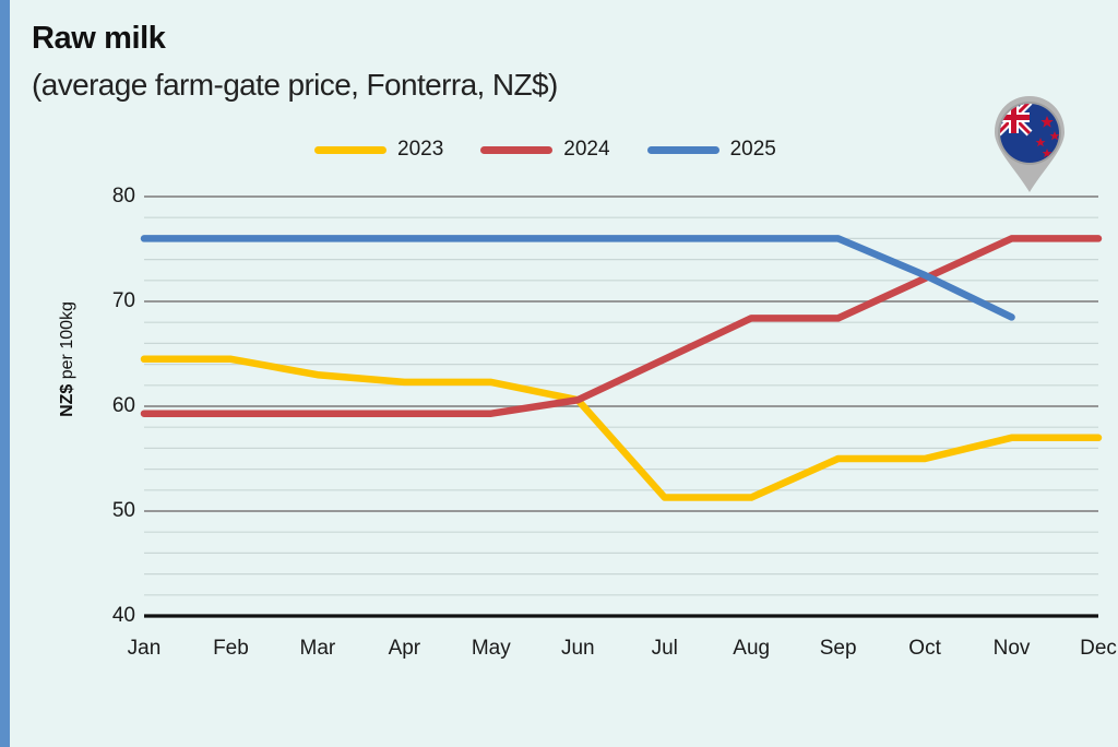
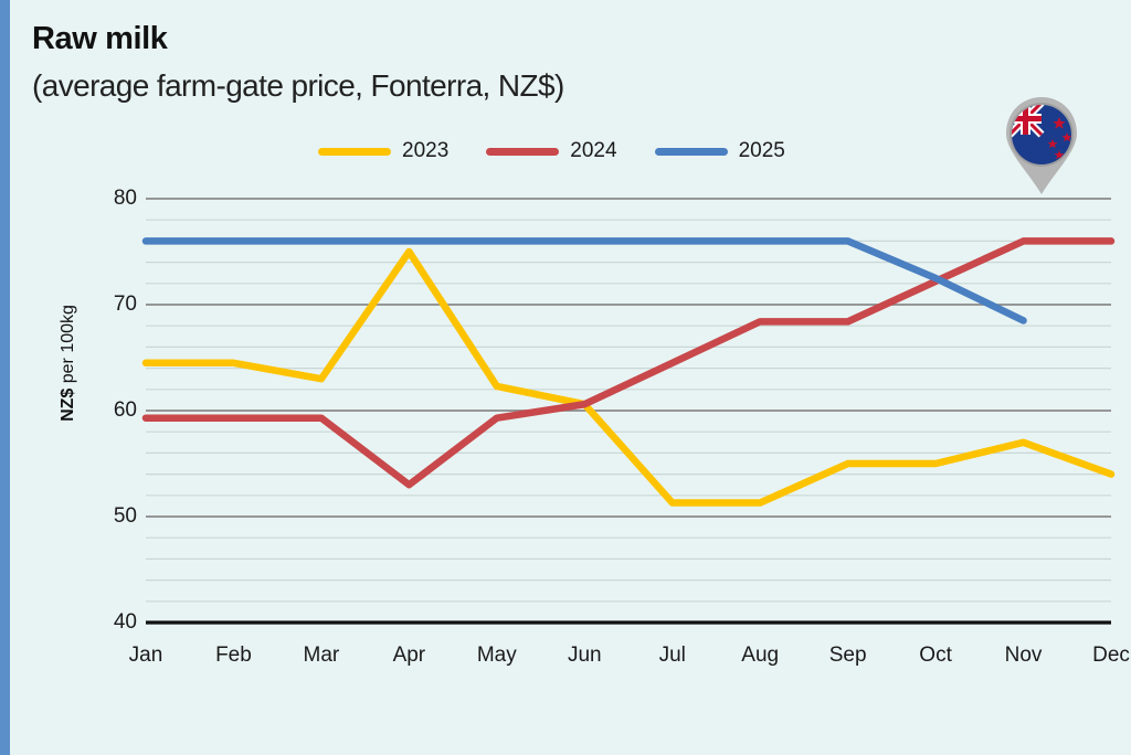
2023/Apr: 62 -> 75
2024/Apr: 59 -> 53
2023/Dec: 57 -> 54
